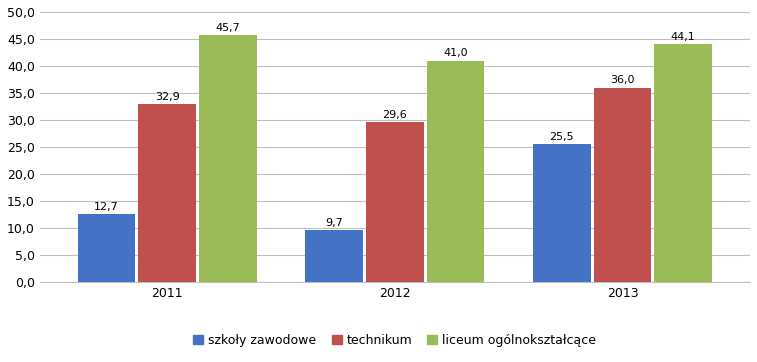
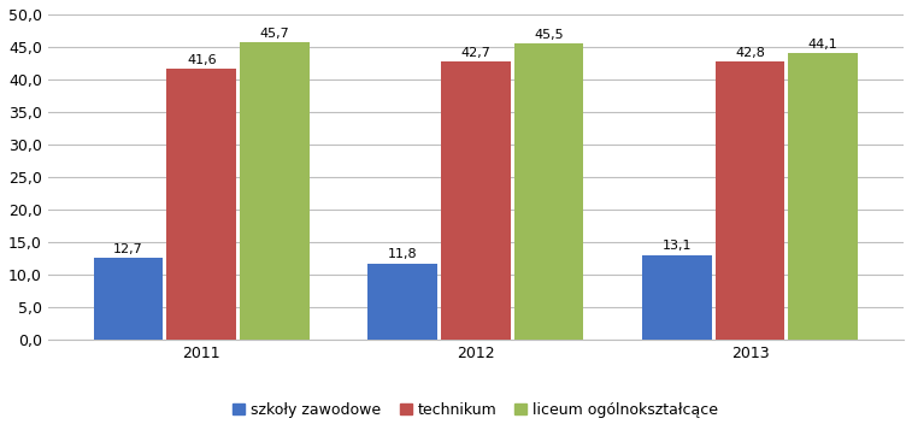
technikum/2011: 32,9 -> 41,6
szkoły zawodowe/2012: 9,7 -> 11,8
technikum/2012: 29,6 -> 42,7
liceum ogólnokształcące/2012: 41,0 -> 45,5
szkoły zawodowe/2013: 25,5 -> 13,1
technikum/2013: 36,0 -> 42,8
